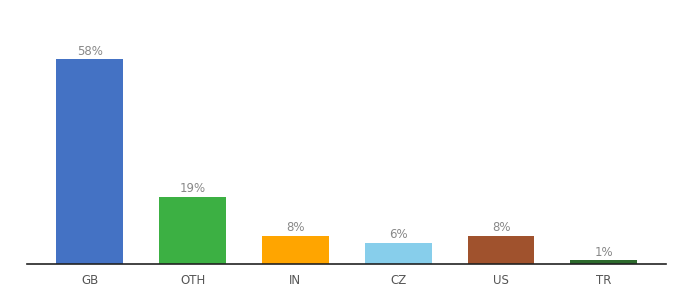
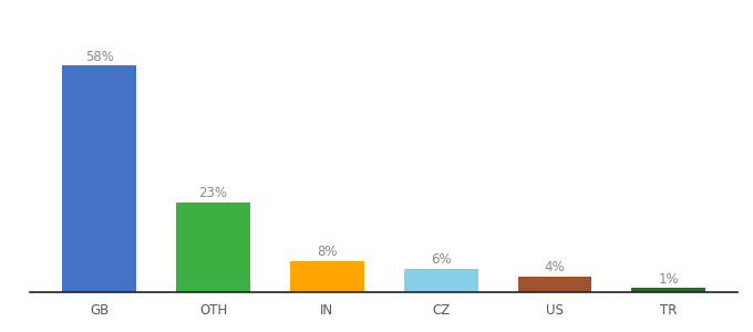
OTH: 19% -> 23%
US: 8% -> 4%
